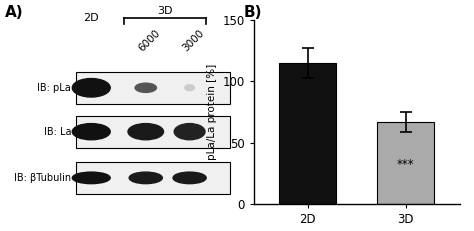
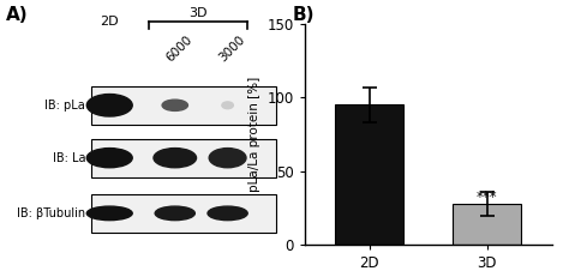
2D: 115 -> 95
3D: 67 -> 28
